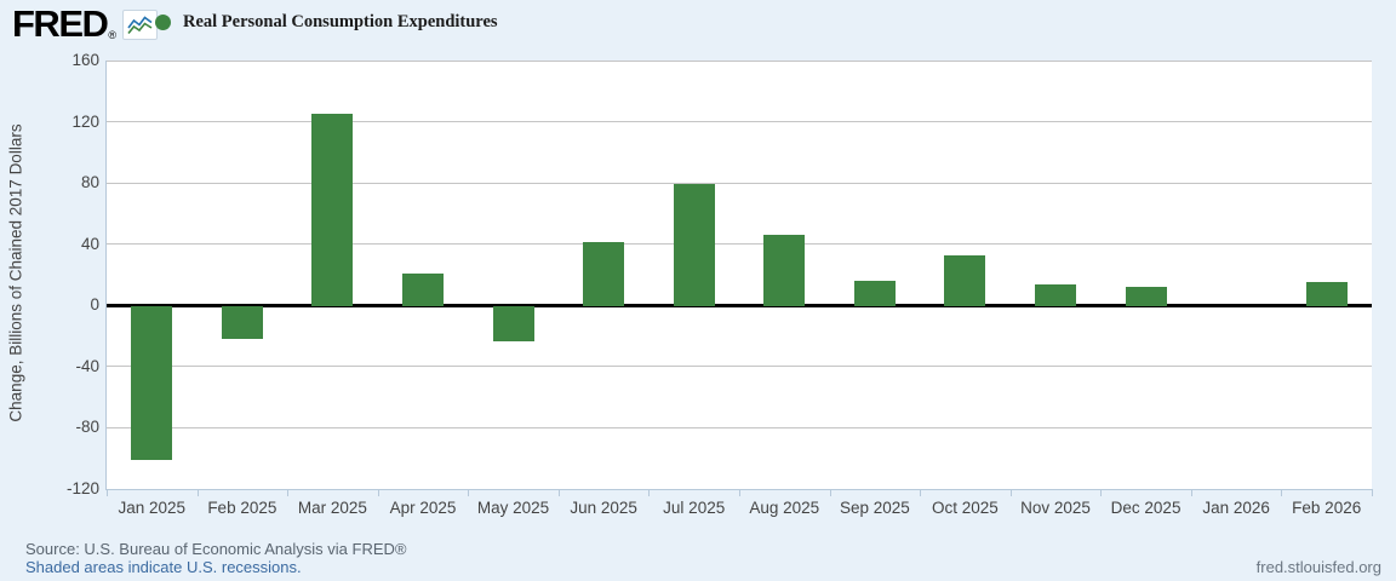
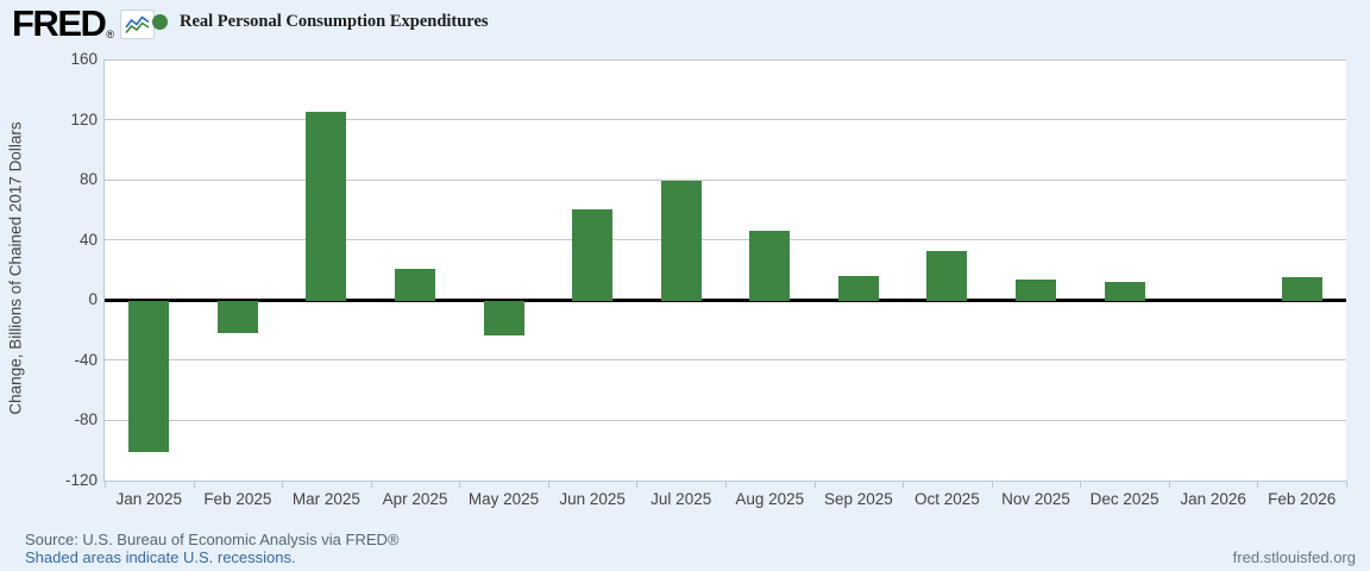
Jun 2025: 41 -> 60
